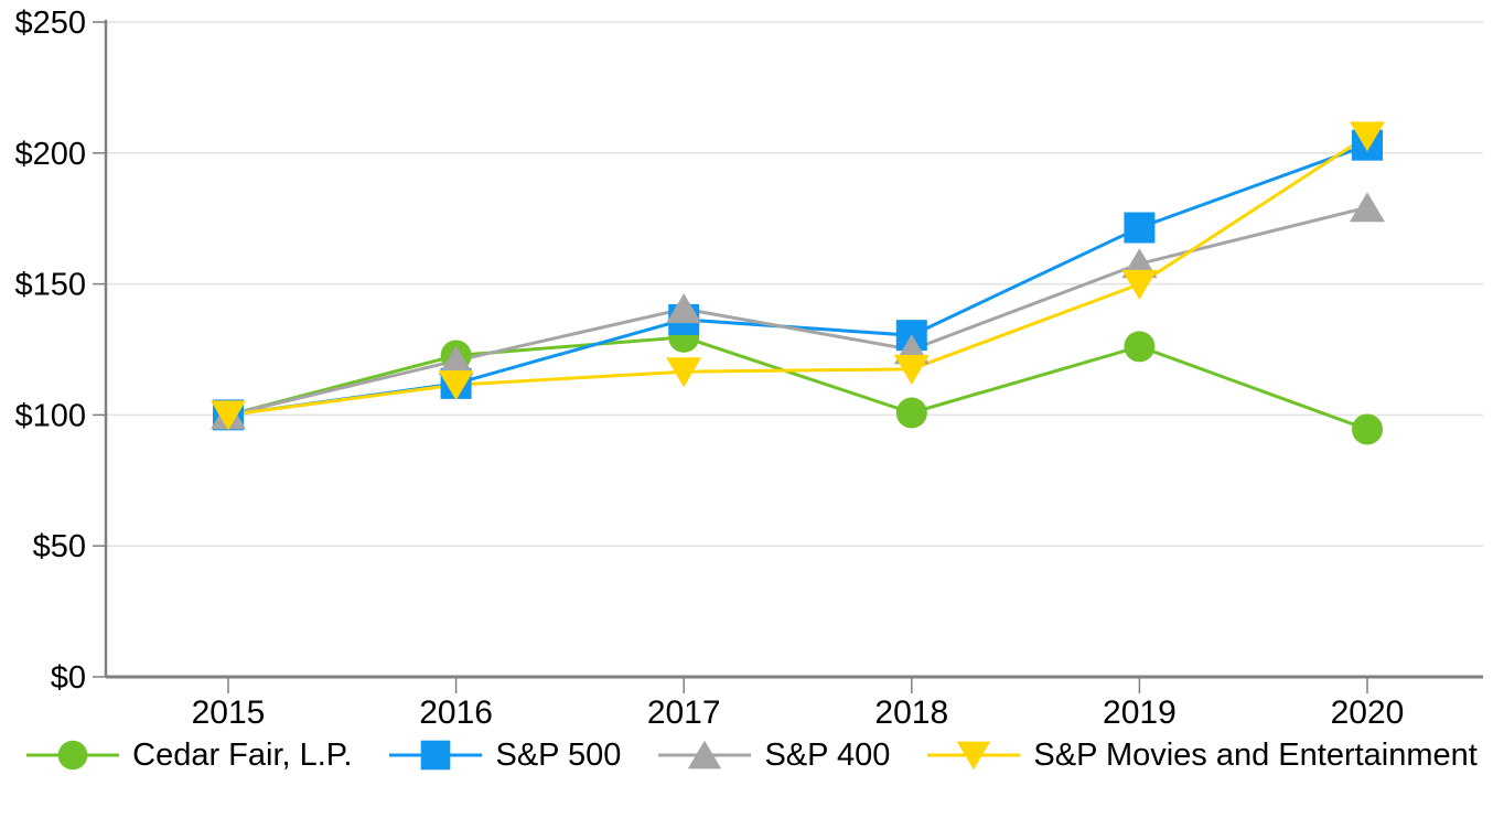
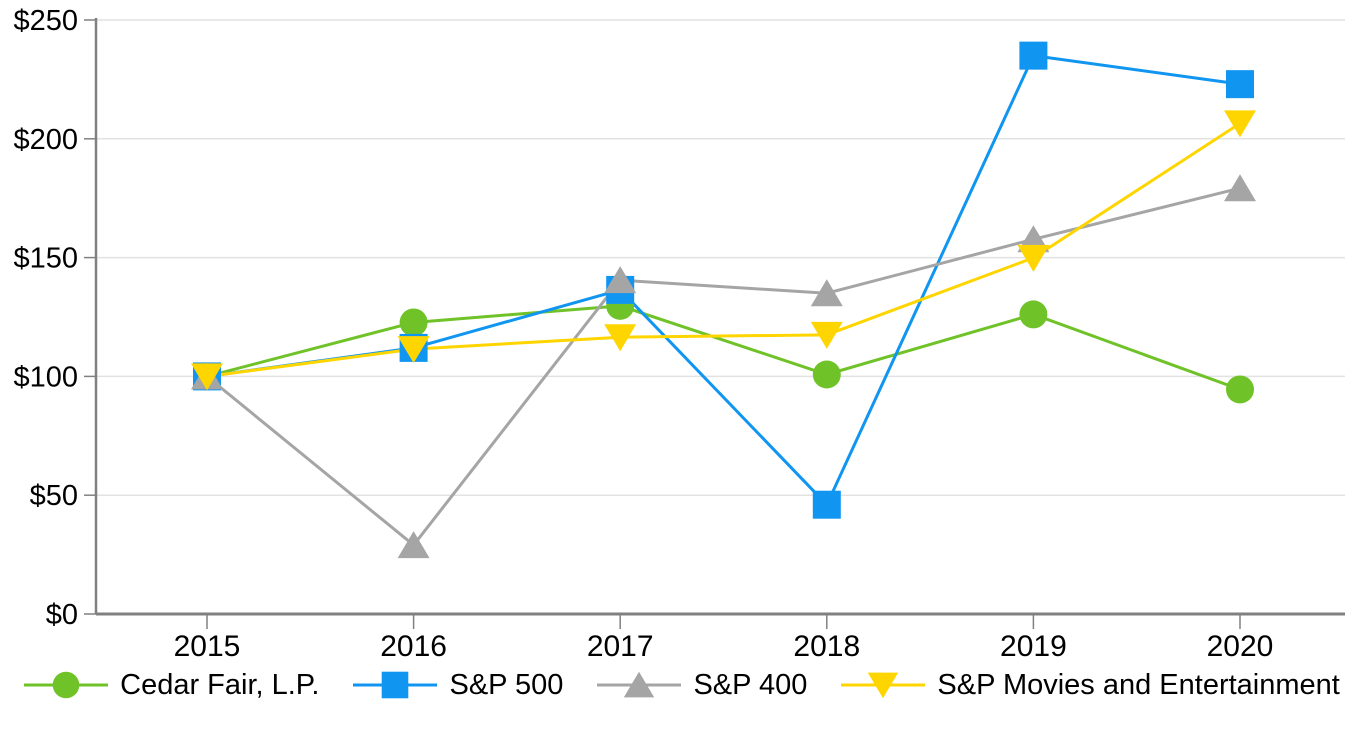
S&P 400/2016: $121 -> $29
S&P 500/2018: $130 -> $46
S&P 400/2018: $125 -> $135
S&P 500/2019: $172 -> $235
S&P 500/2020: $203 -> $223
